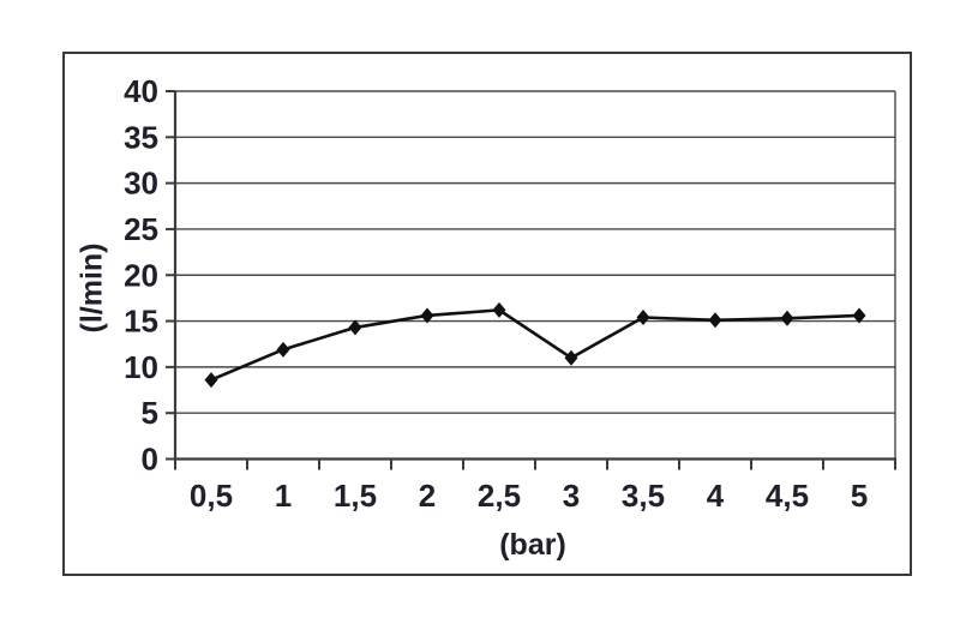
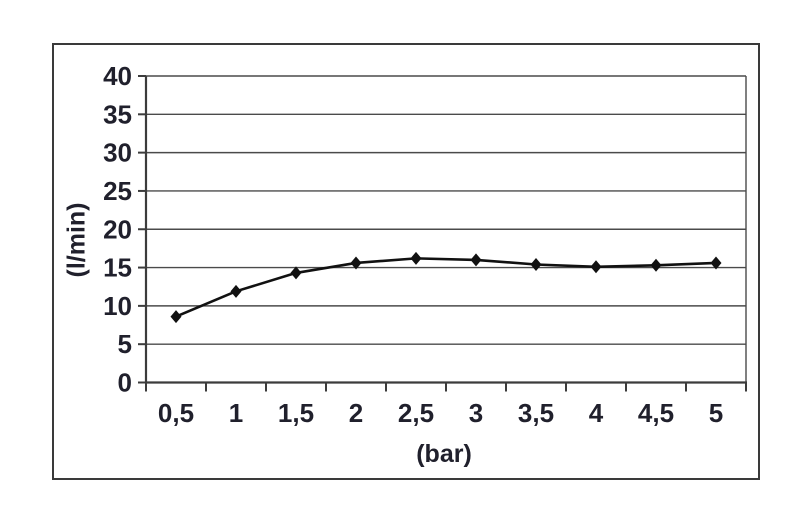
3: 11 -> 16
